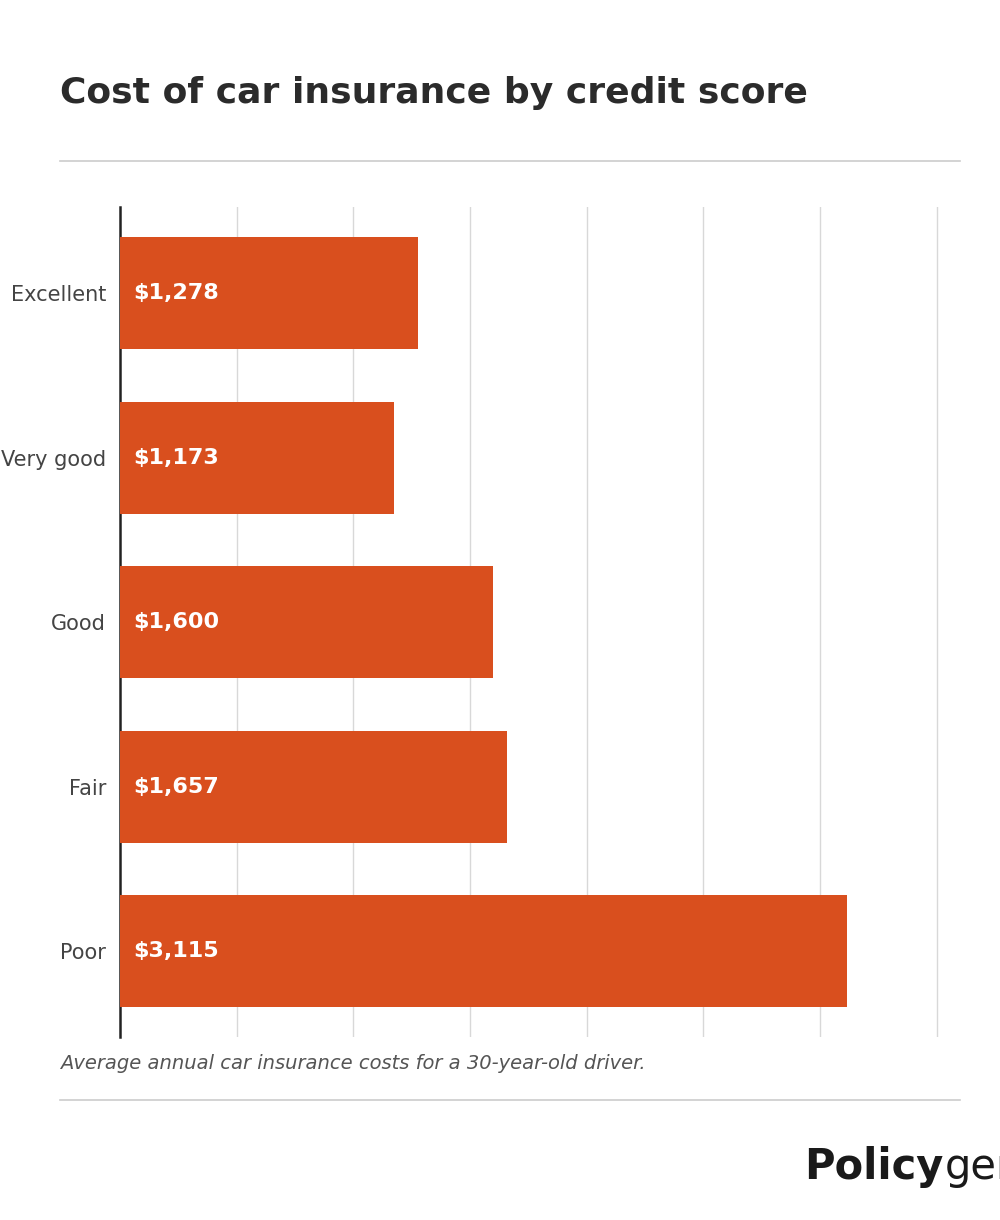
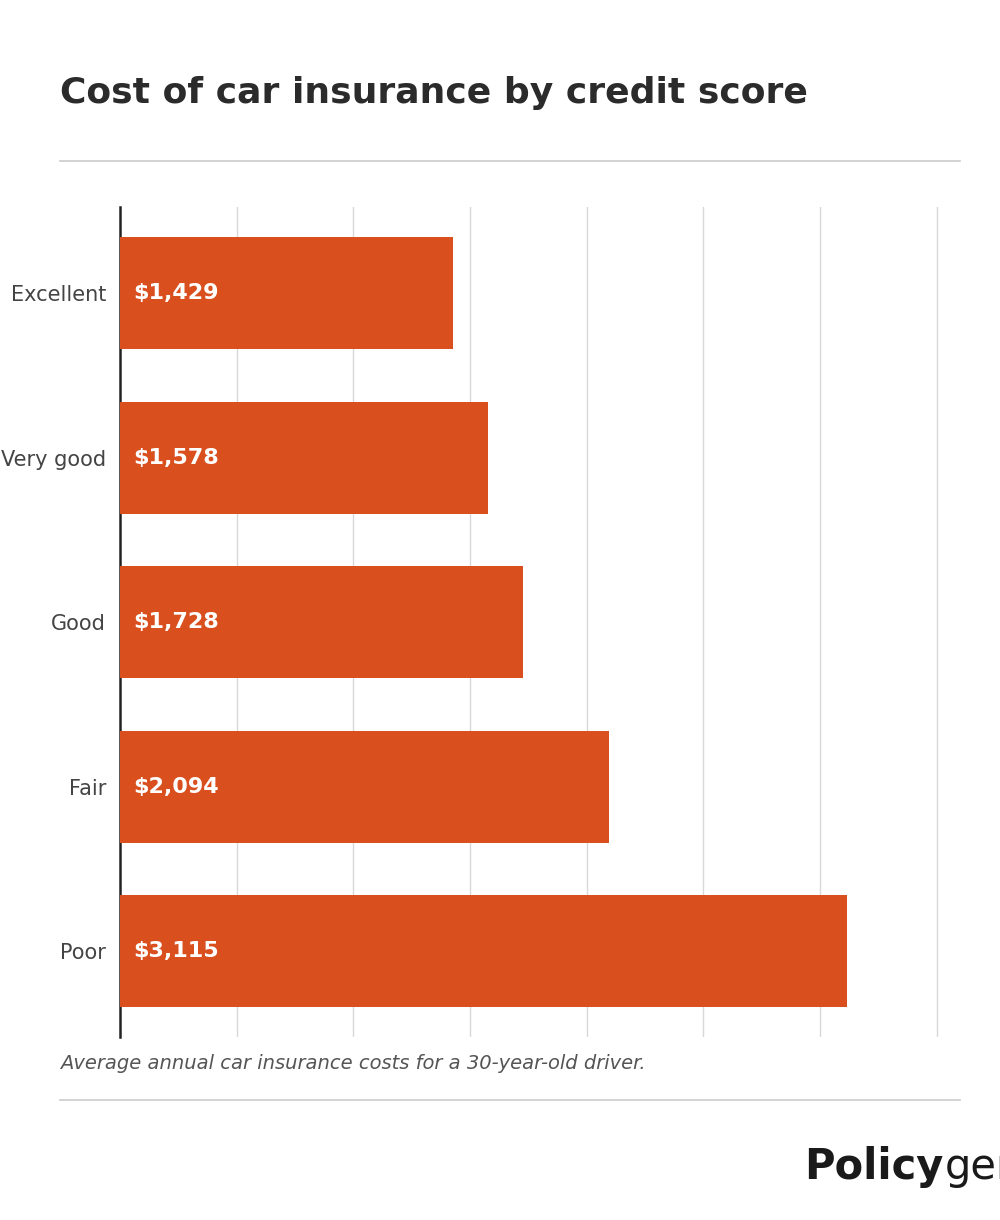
Excellent: $1,278 -> $1,429
Very good: $1,173 -> $1,578
Good: $1,600 -> $1,728
Fair: $1,657 -> $2,094
